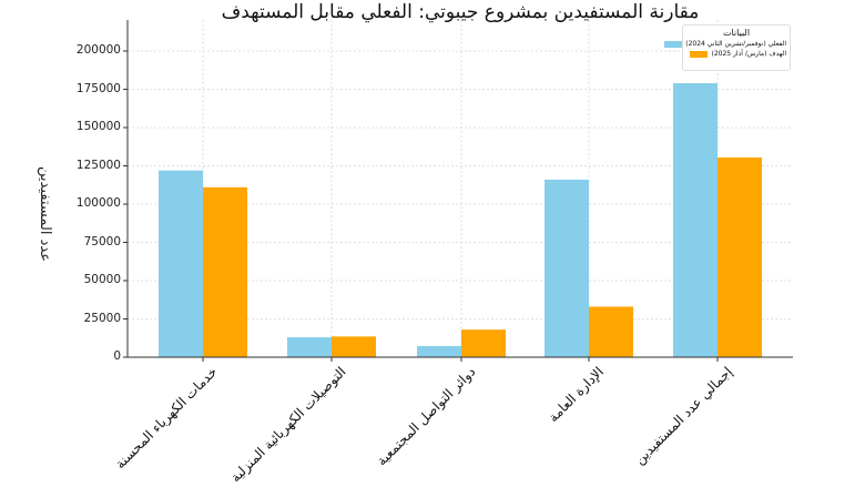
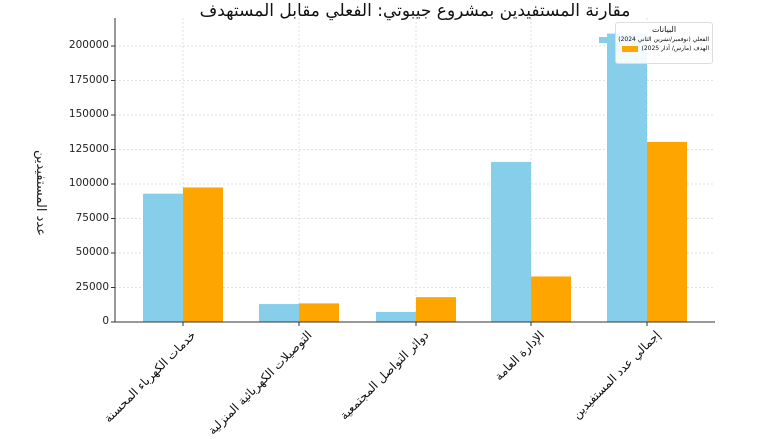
الفعلي (نوفمبر/تشرين الثاني 2024)/خدمات الكهرباء المحسنة: 122000 -> 93000
الهدف (مارس/ آذار 2025)/خدمات الكهرباء المحسنة: 111000 -> 98000
الفعلي (نوفمبر/تشرين الثاني 2024)/إجمالي عدد المستفيدين: 179000 -> 209000
